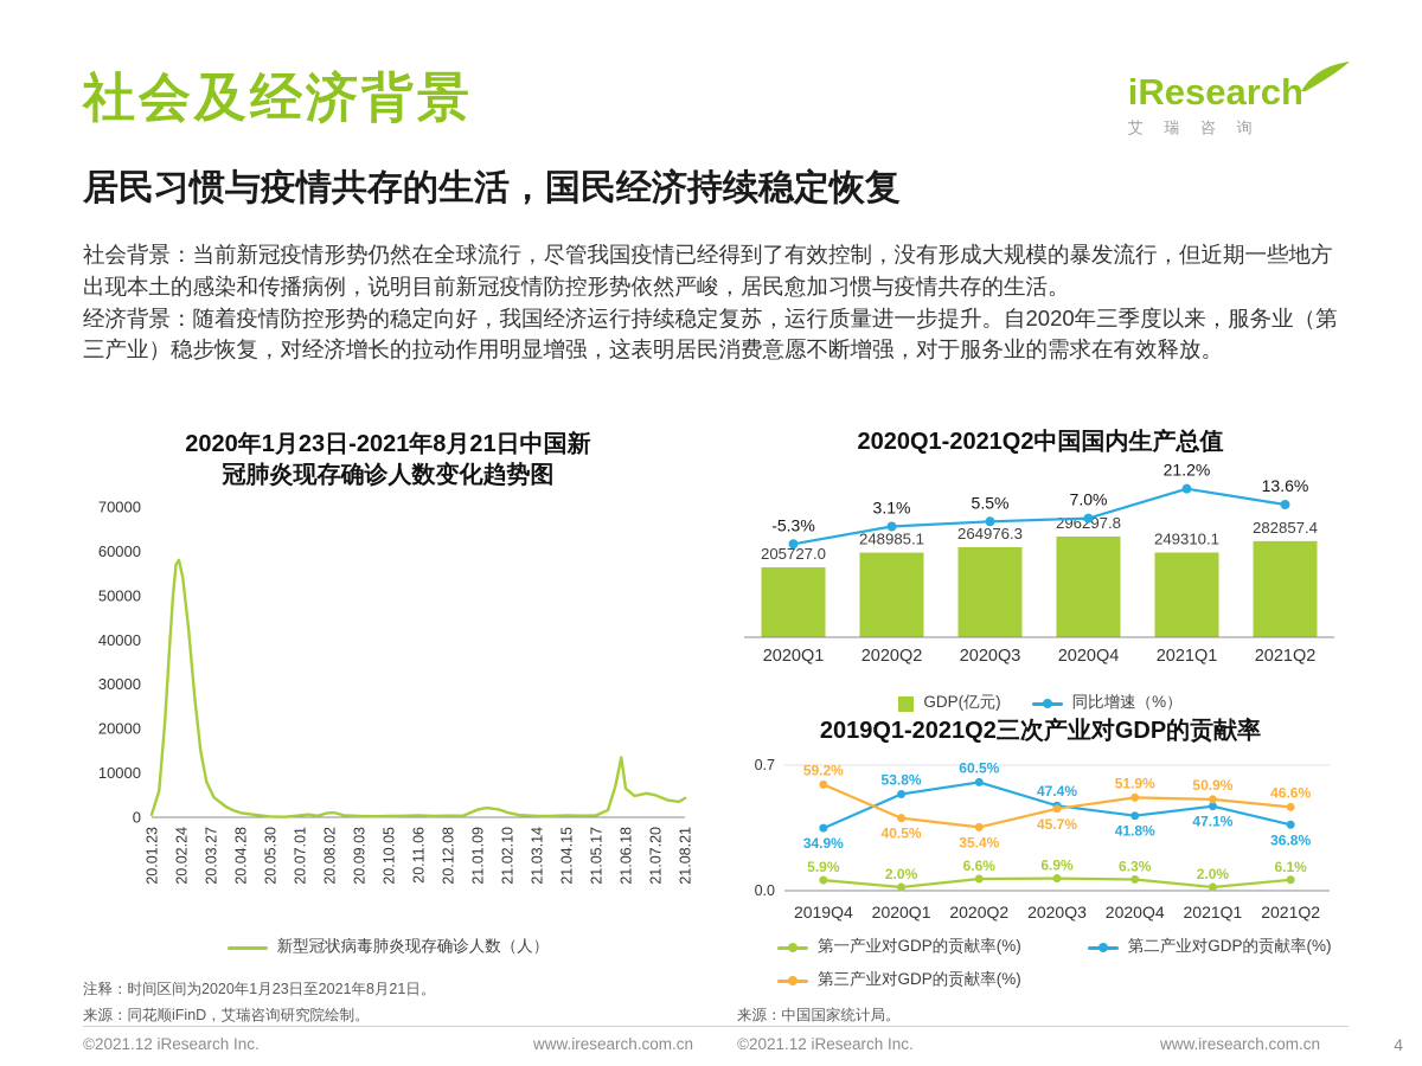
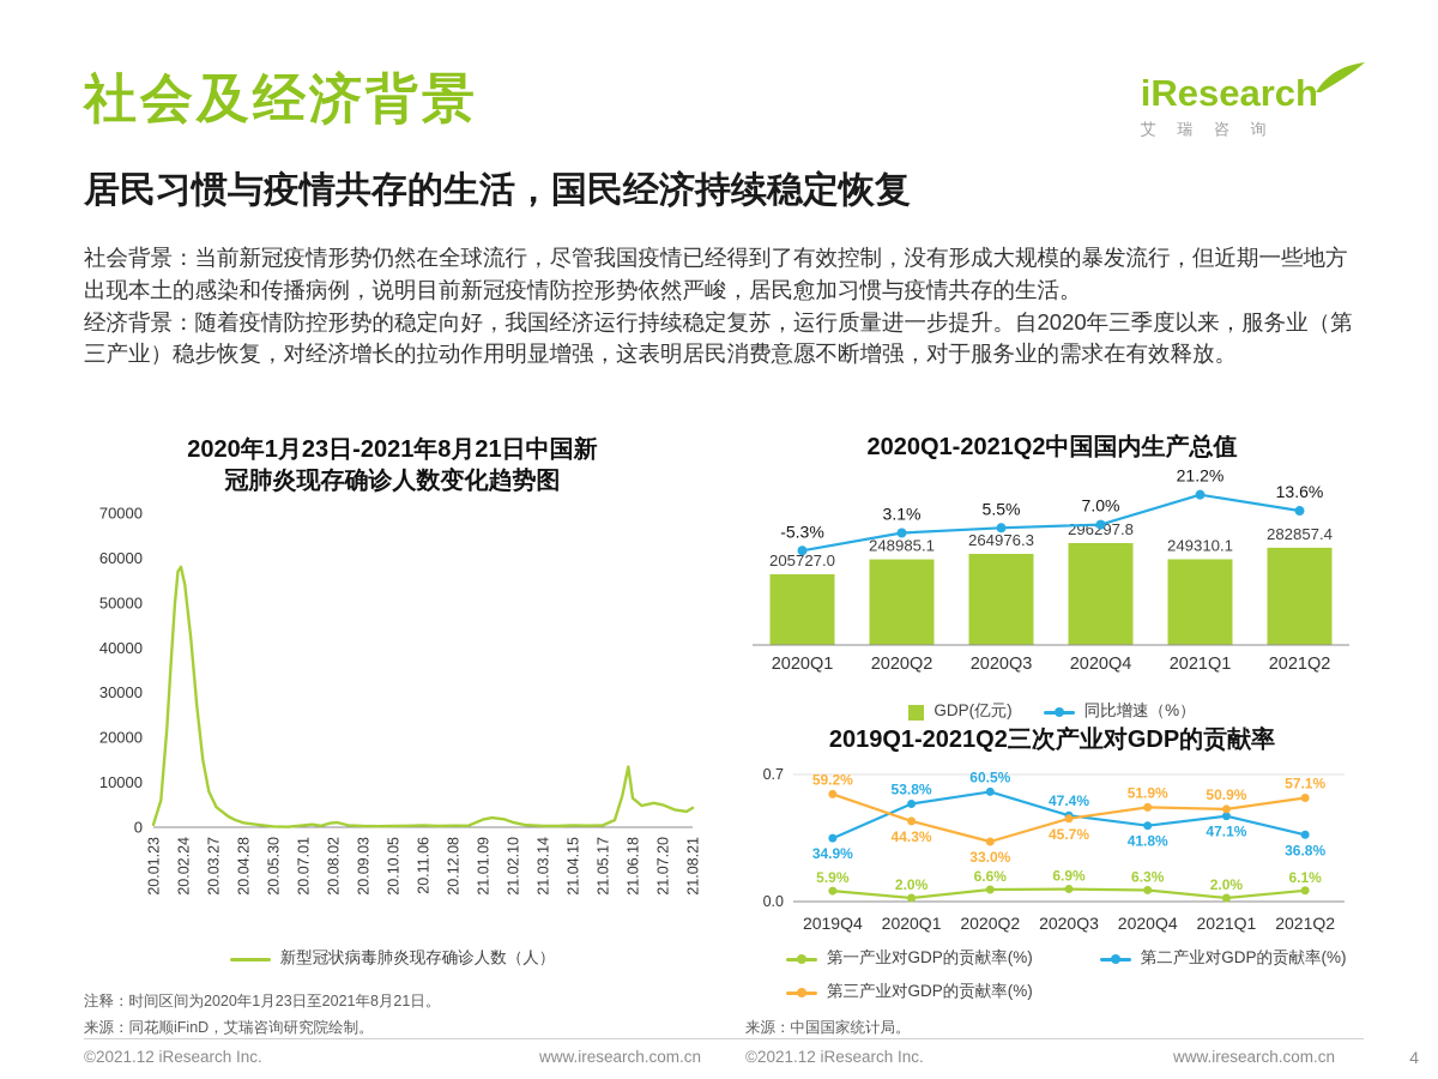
2019Q1-2021Q2三次产业对GDP的贡献率/第三产业对GDP的贡献率(%)/2020Q1: 40.5% -> 44.3%
2019Q1-2021Q2三次产业对GDP的贡献率/第三产业对GDP的贡献率(%)/2020Q2: 35.4% -> 33.0%
2019Q1-2021Q2三次产业对GDP的贡献率/第三产业对GDP的贡献率(%)/2021Q2: 46.6% -> 57.1%
